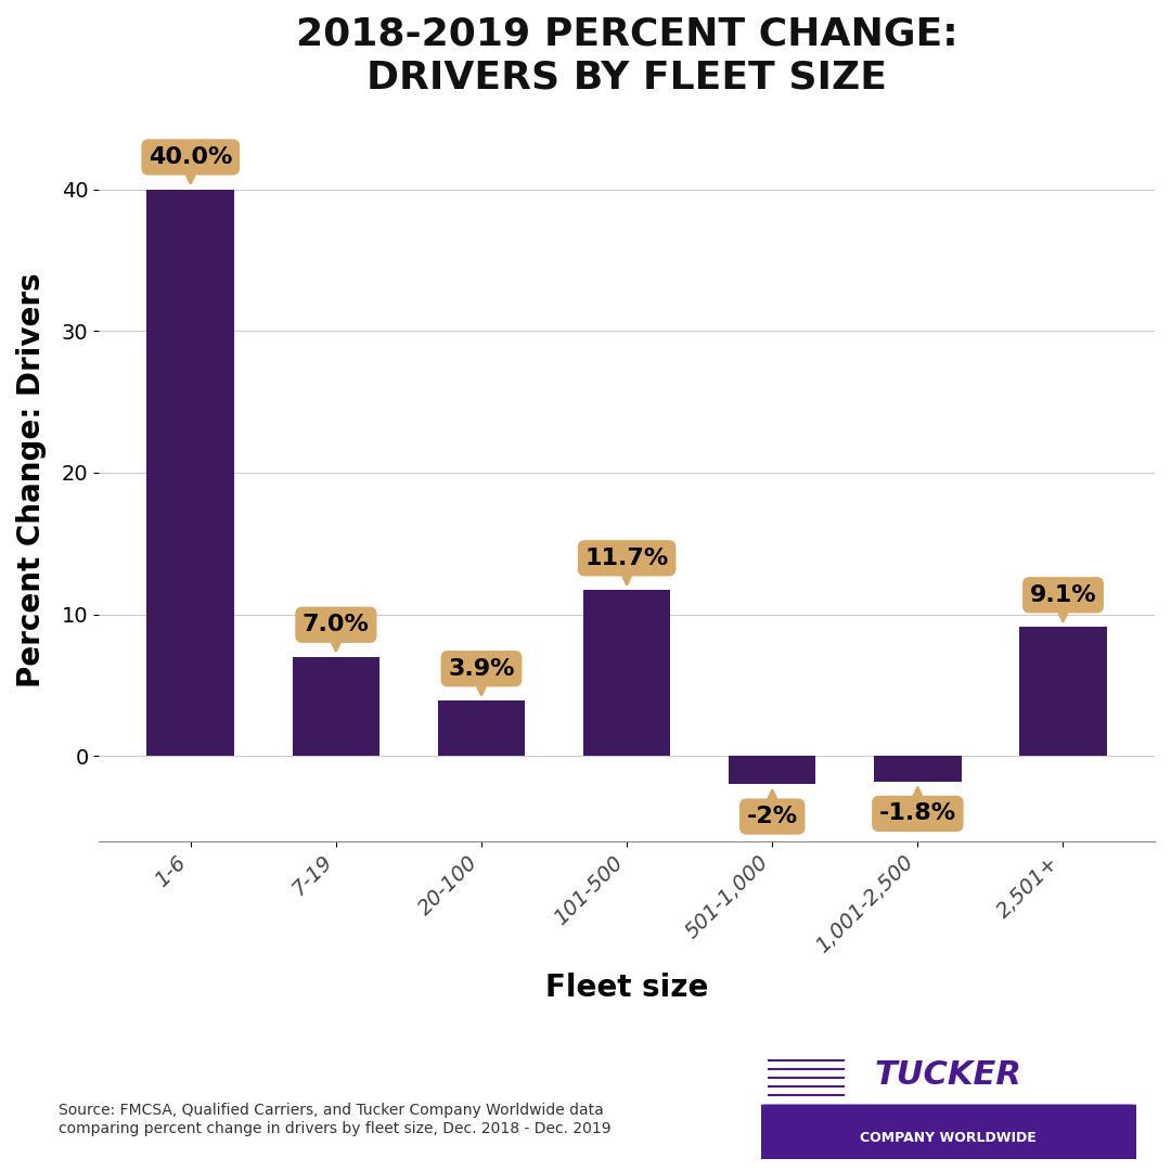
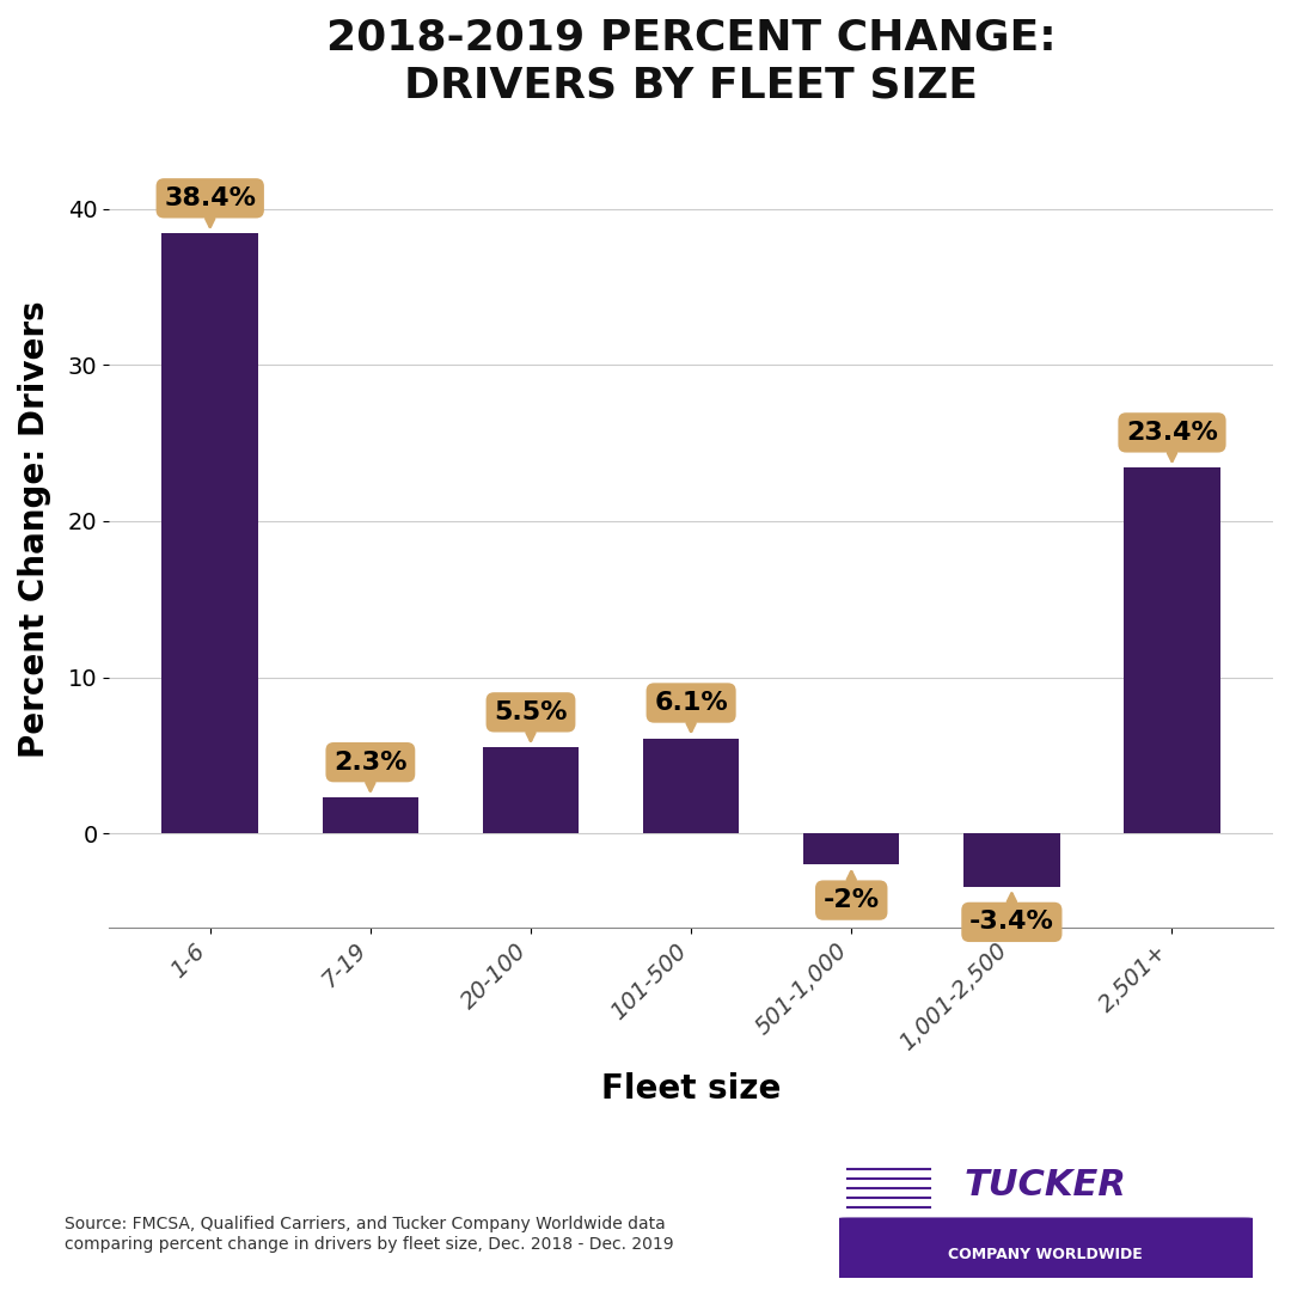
1-6: 40.0% -> 38.4%
7-19: 7.0% -> 2.3%
20-100: 3.9% -> 5.5%
101-500: 11.7% -> 6.1%
1,001-2,500: -1.8% -> -3.4%
2,501+: 9.1% -> 23.4%
